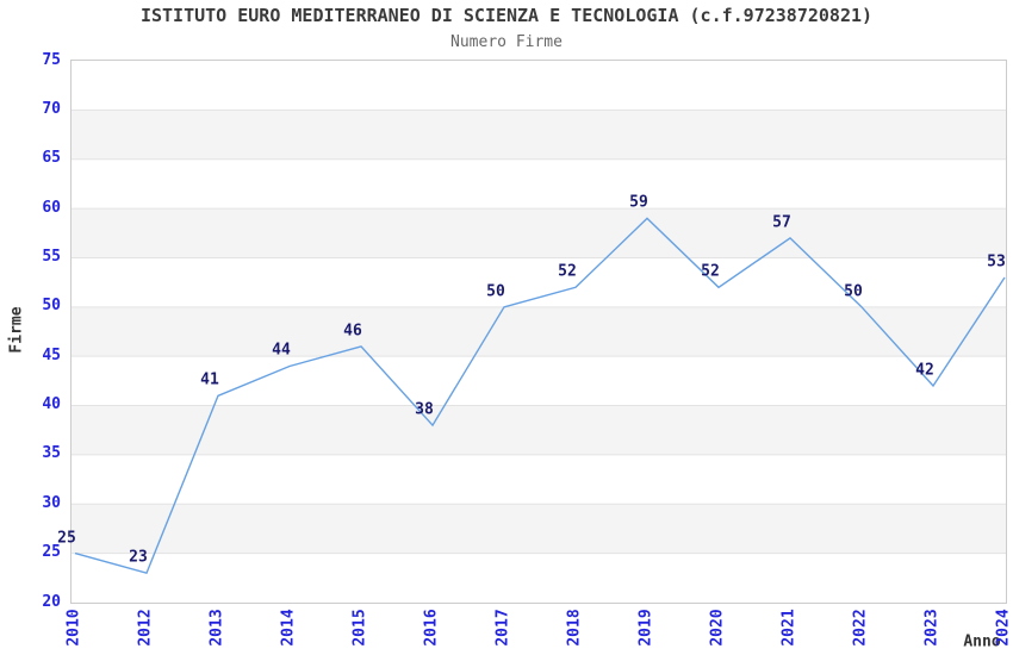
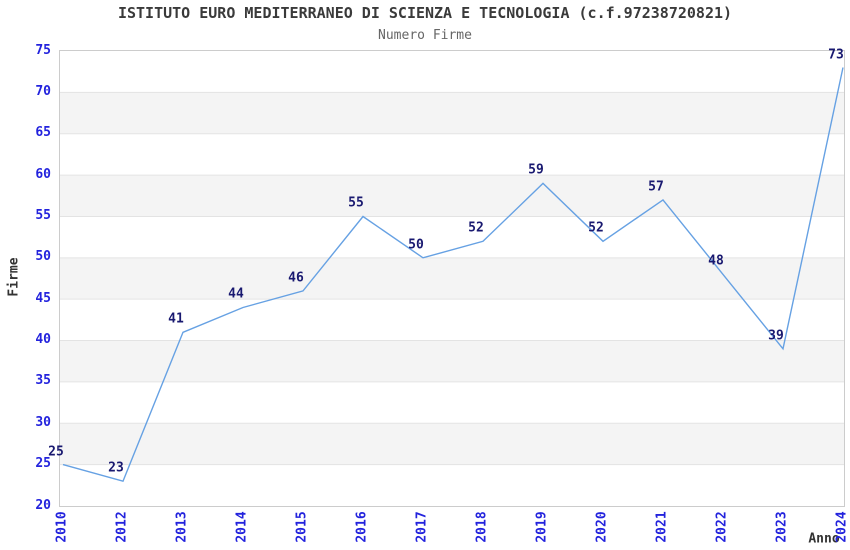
2016: 38 -> 55
2022: 50 -> 48
2023: 42 -> 39
2024: 53 -> 73
